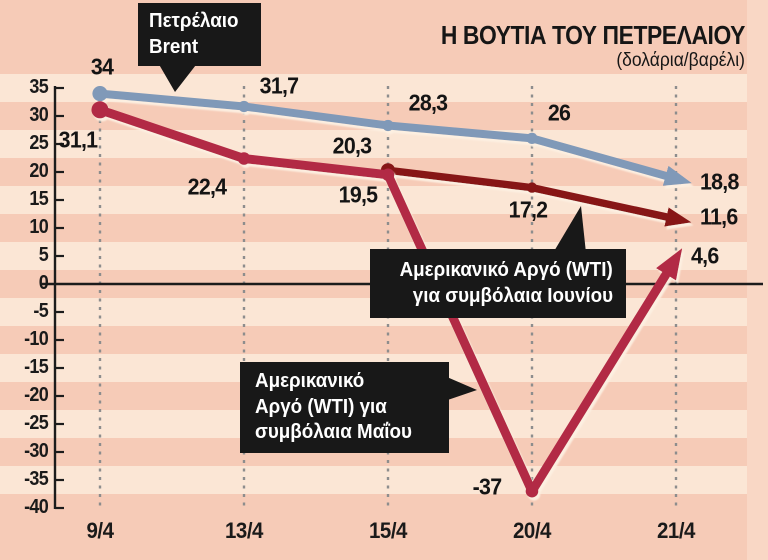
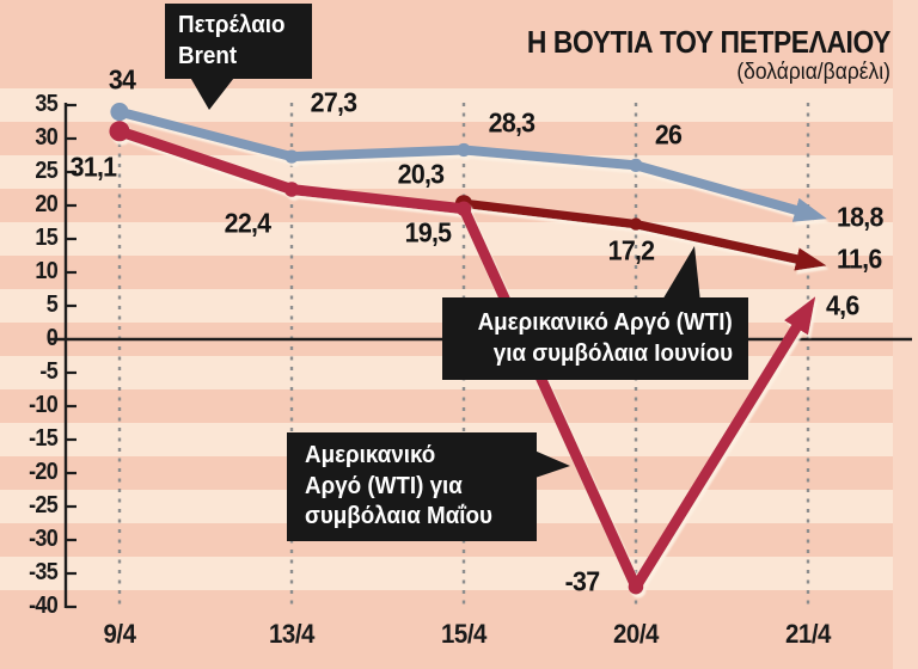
Πετρέλαιο Brent/13/4: 31,7 -> 27,3
